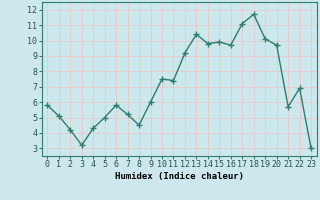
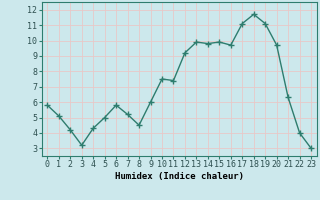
13: 10.4 -> 9.9
19: 10.1 -> 11.1
21: 5.7 -> 6.3
22: 6.9 -> 4.0
